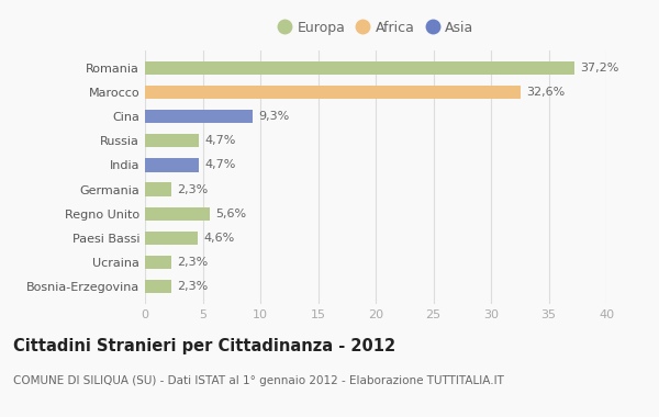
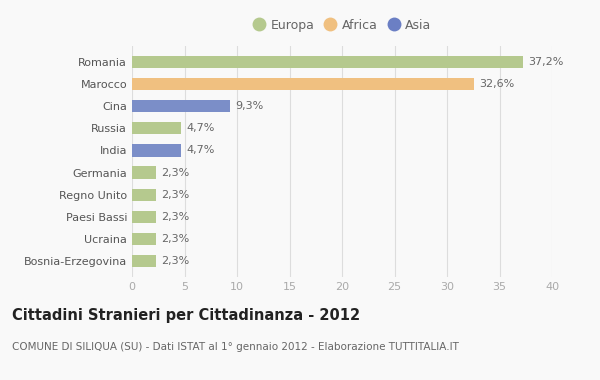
Regno Unito: 5,6% -> 2,3%
Paesi Bassi: 4,6% -> 2,3%
